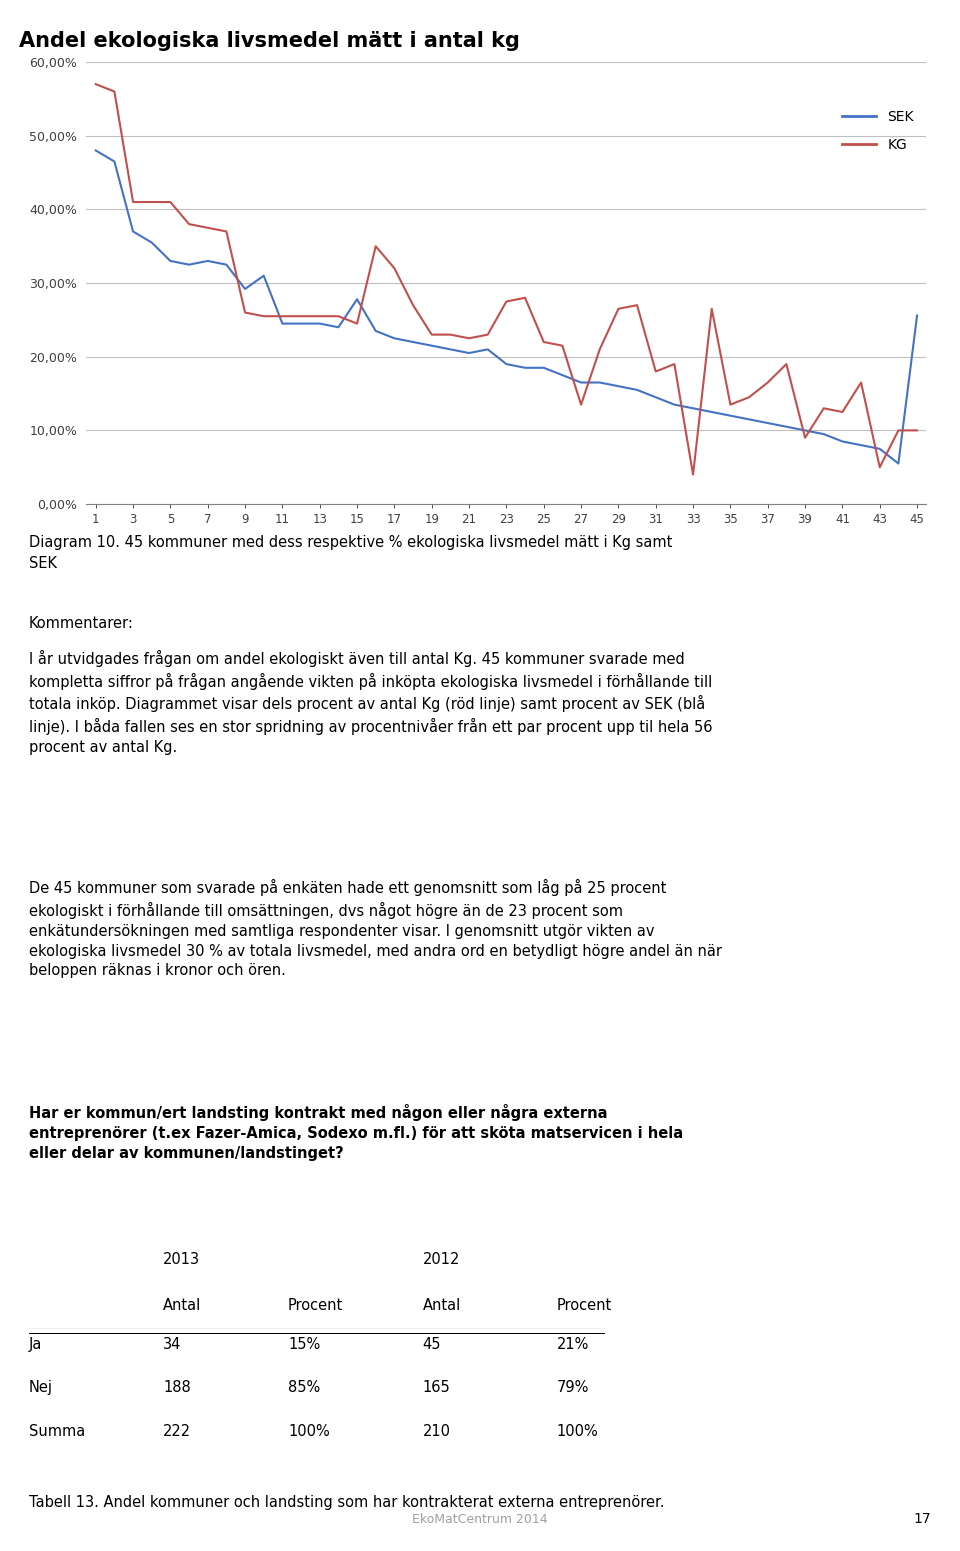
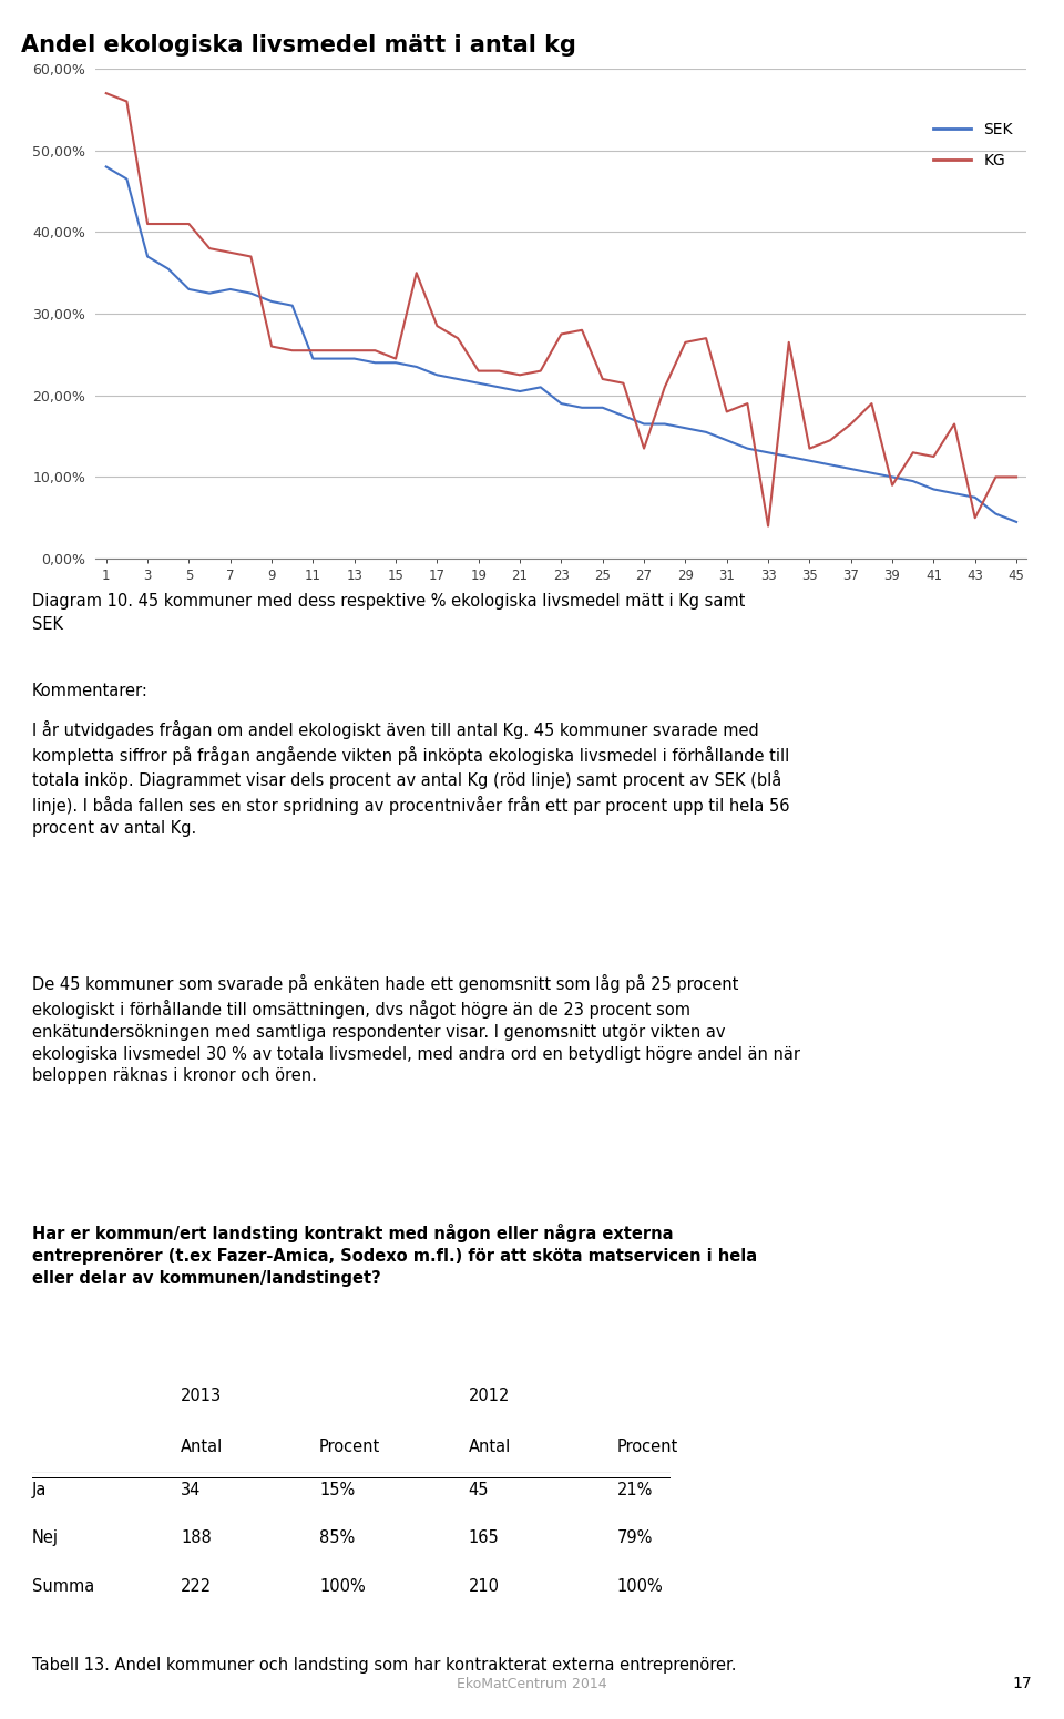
SEK/9: 29,2% -> 31,5%
SEK/15: 27,8% -> 24,0%
KG/17: 32,0% -> 28,5%
SEK/45: 25,6% -> 4,5%
